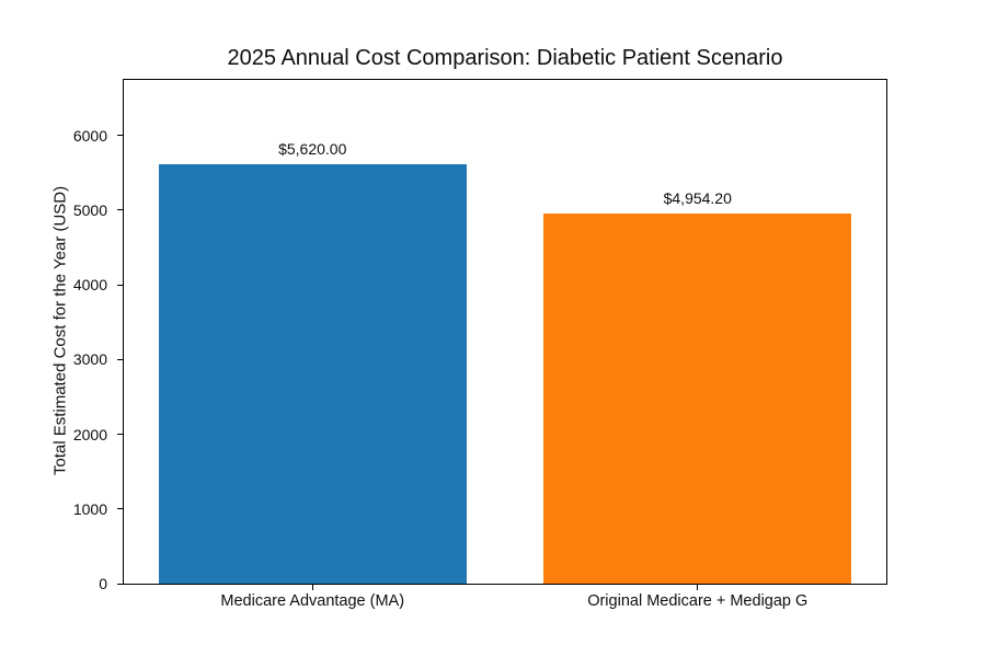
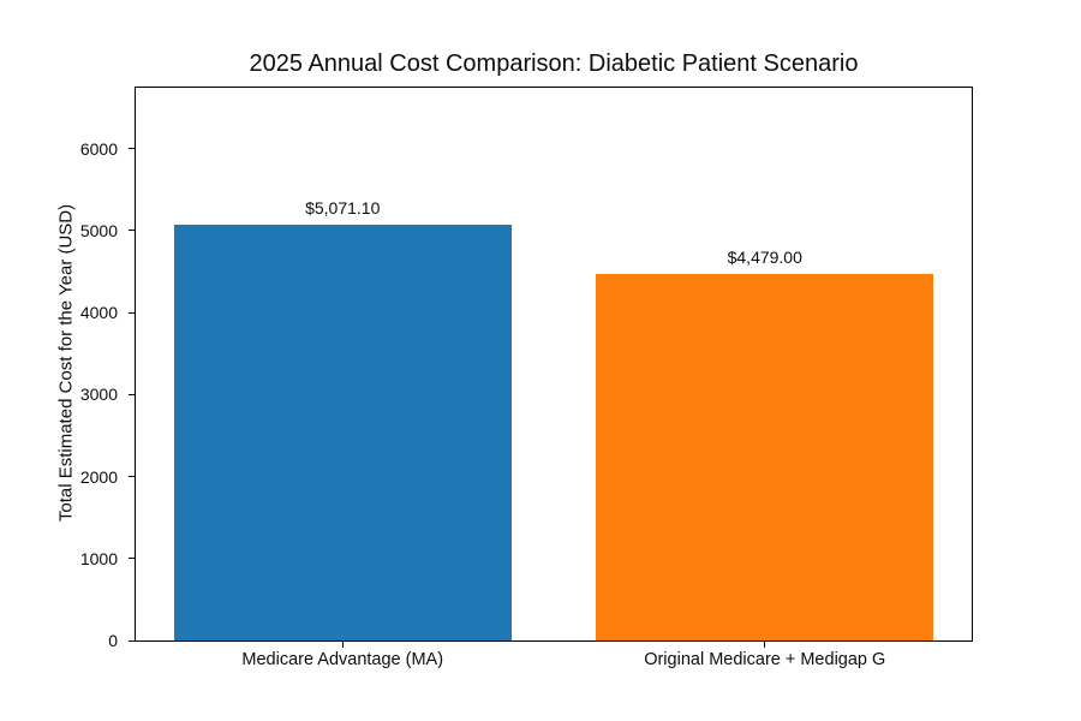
Medicare Advantage (MA): $5,620.00 -> $5,071.10
Original Medicare + Medigap G: $4,954.20 -> $4,479.00
